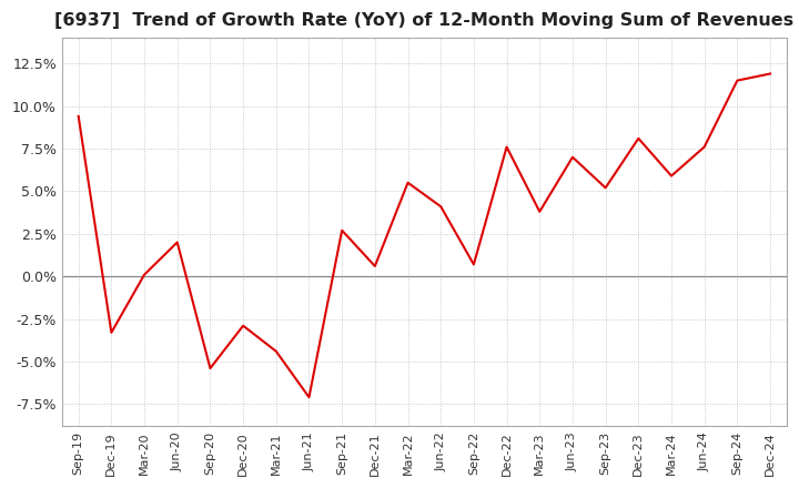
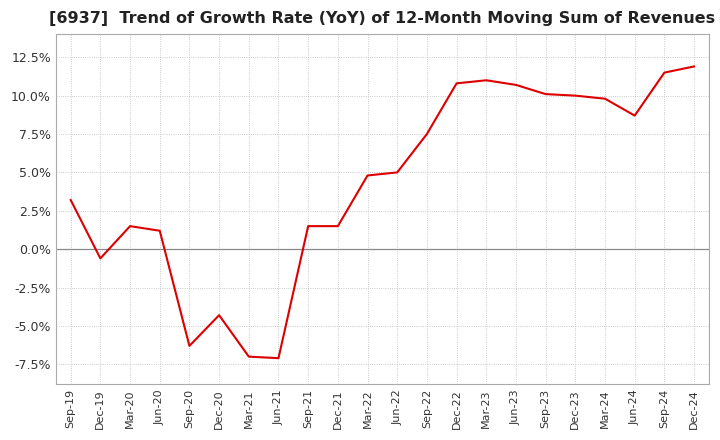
Sep-19: 9.4% -> 3.2%
Dec-19: -3.3% -> -0.6%
Mar-20: 0.1% -> 1.5%
Jun-20: 2.0% -> 1.2%
Sep-20: -5.4% -> -6.3%
Dec-20: -2.9% -> -4.3%
Mar-21: -4.4% -> -7.0%
Sep-21: 2.7% -> 1.5%
Dec-21: 0.6% -> 1.5%
Mar-22: 5.5% -> 4.8%
Jun-22: 4.1% -> 5.0%
Sep-22: 0.7% -> 7.5%
Dec-22: 7.6% -> 10.8%
Mar-23: 3.8% -> 11.0%
Jun-23: 7.0% -> 10.7%
Sep-23: 5.2% -> 10.1%
Dec-23: 8.1% -> 10.0%
Mar-24: 5.9% -> 9.8%
Jun-24: 7.6% -> 8.7%
